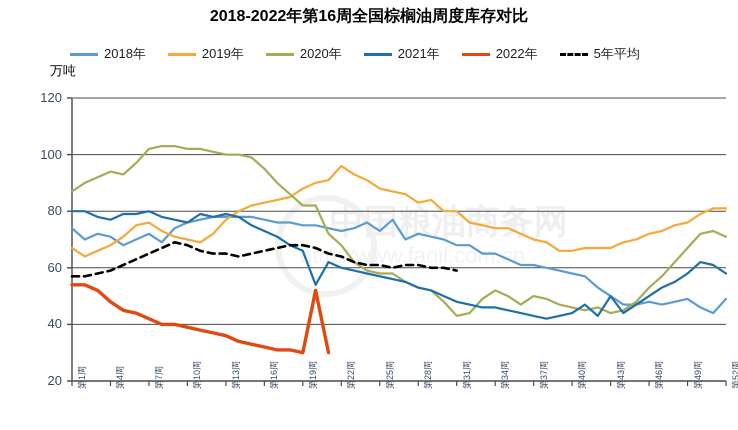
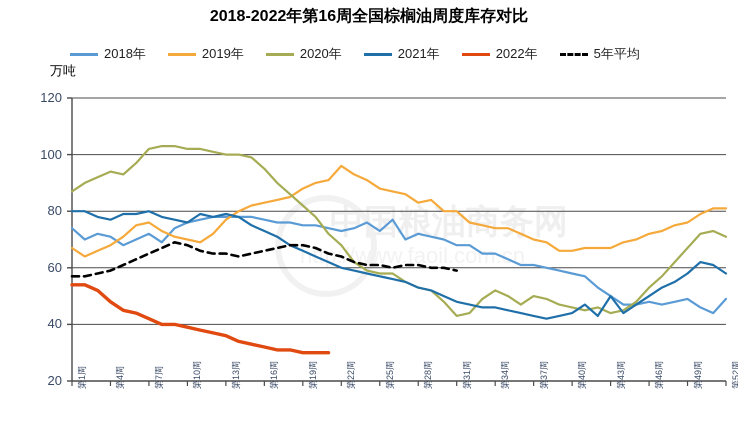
2020年/20: 82 -> 78
2021年/20: 54 -> 64
2022年/20: 52 -> 30
